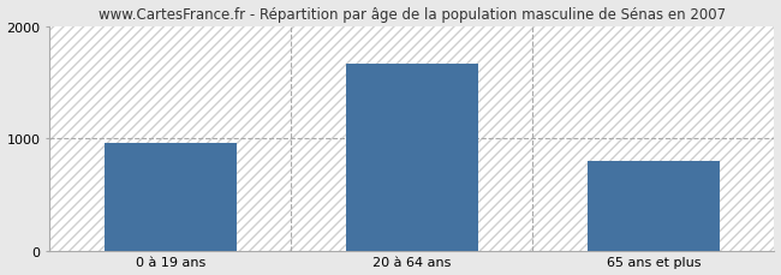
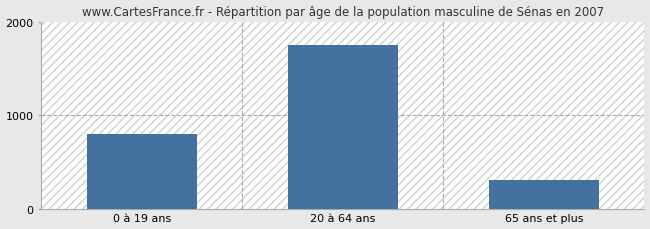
0 à 19 ans: 960 -> 800
20 à 64 ans: 1660 -> 1750
65 ans et plus: 800 -> 310
